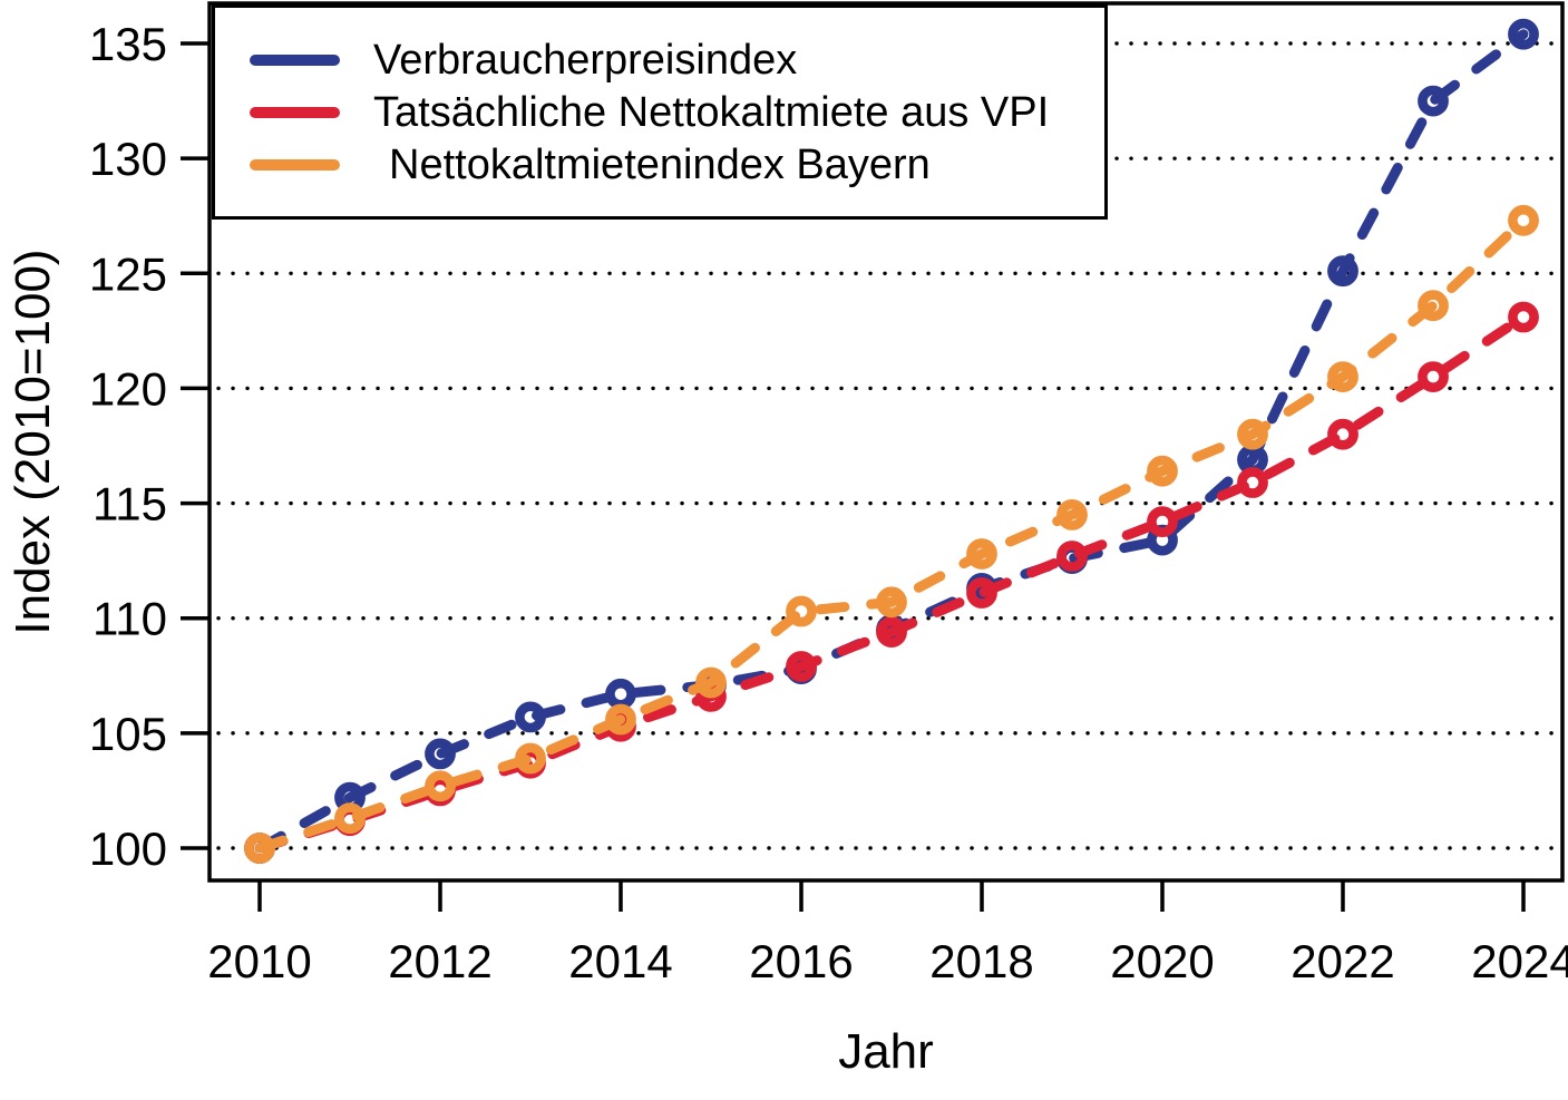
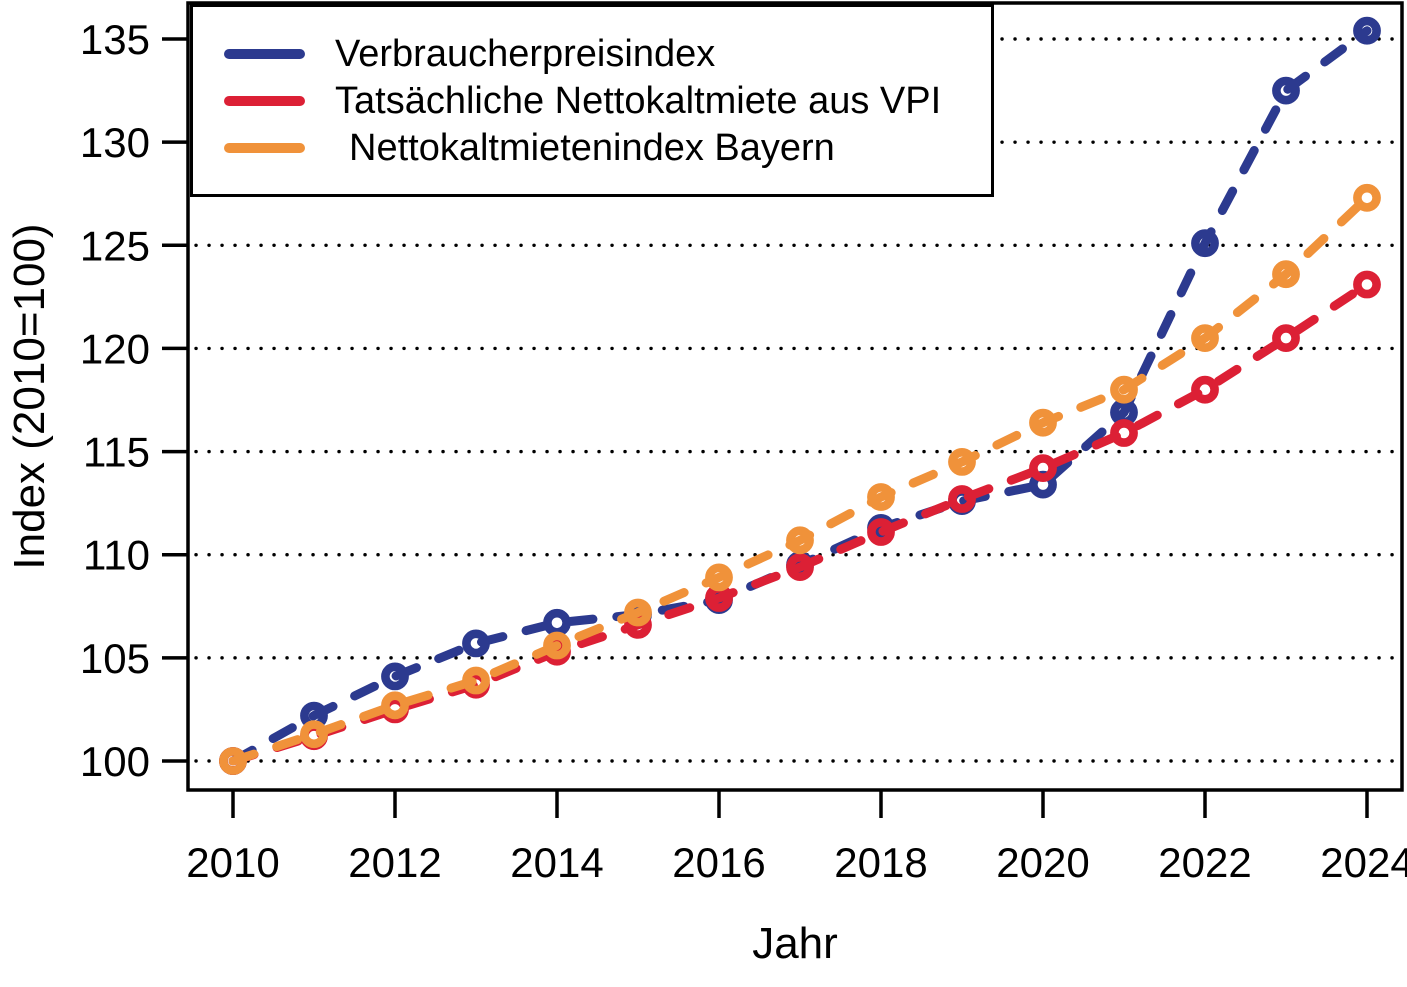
Nettokaltmietenindex Bayern/2016: 110.3 -> 108.9
